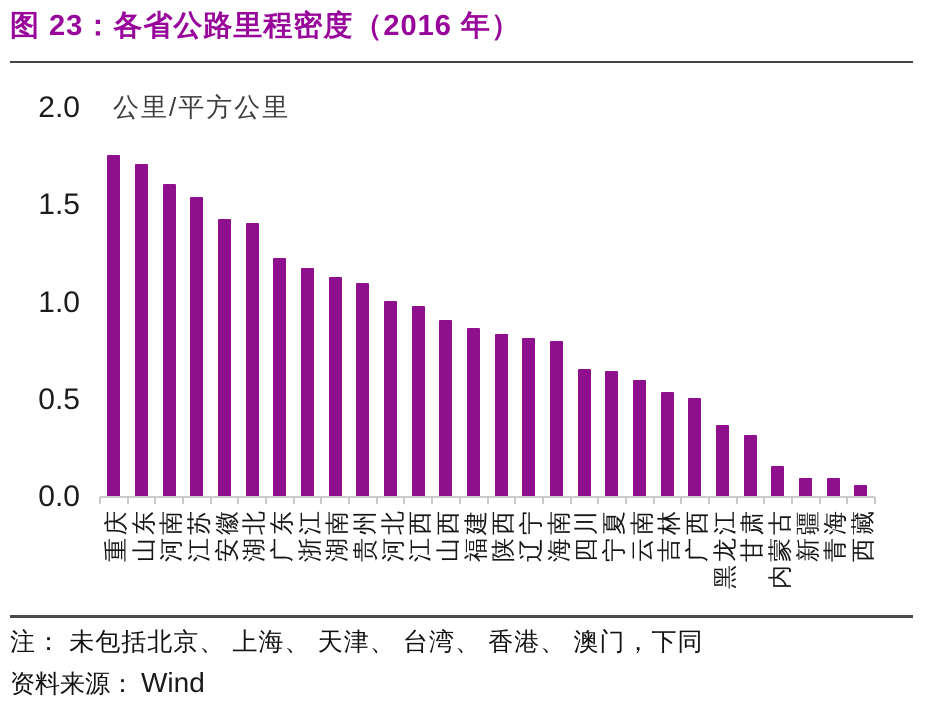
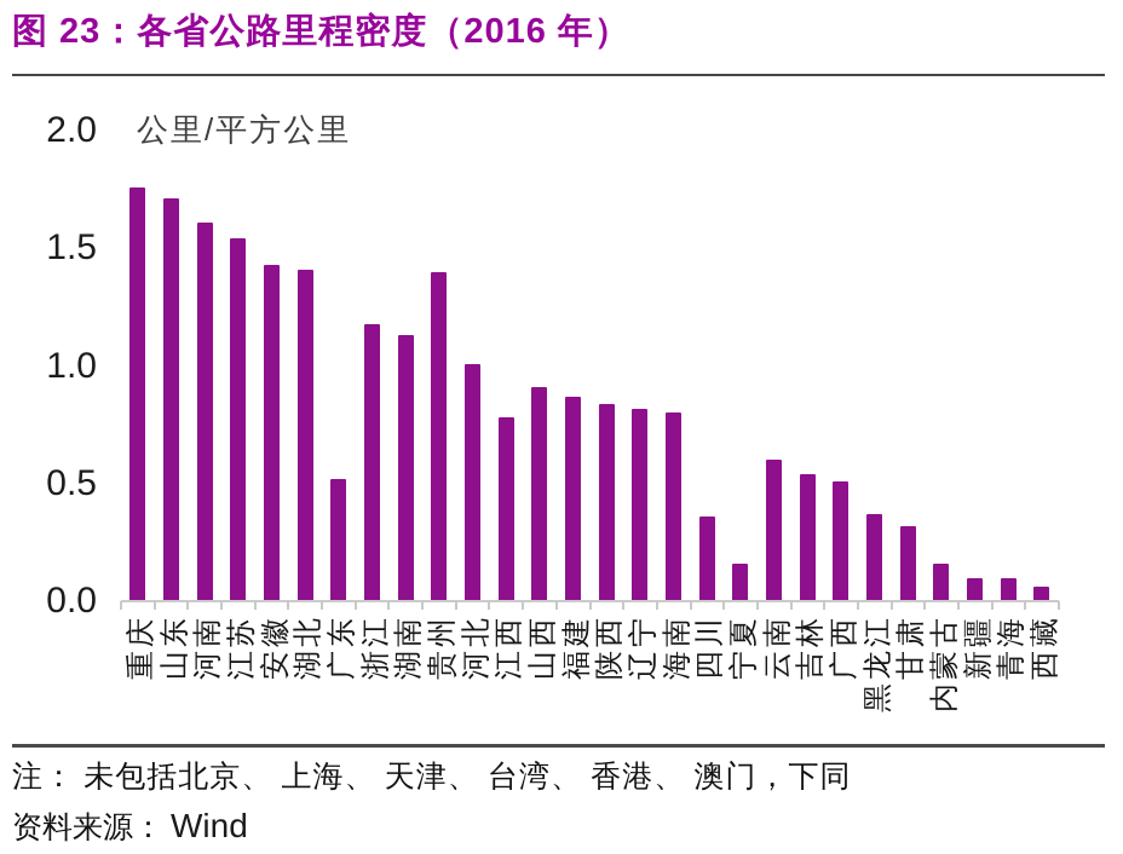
广东: 1.23 -> 0.52
贵州: 1.10 -> 1.40
江西: 0.98 -> 0.78
四川: 0.66 -> 0.36
宁夏: 0.65 -> 0.16
